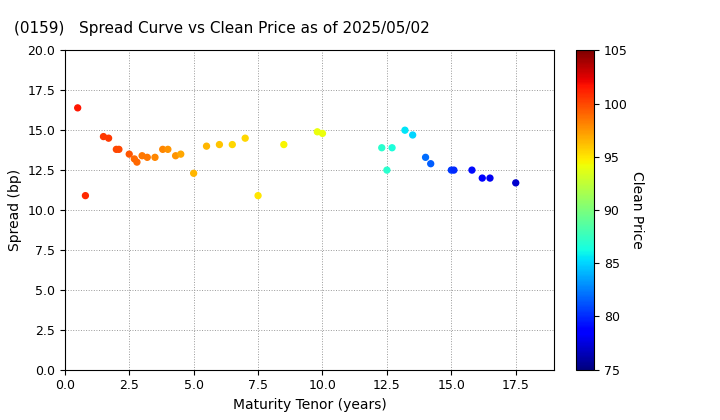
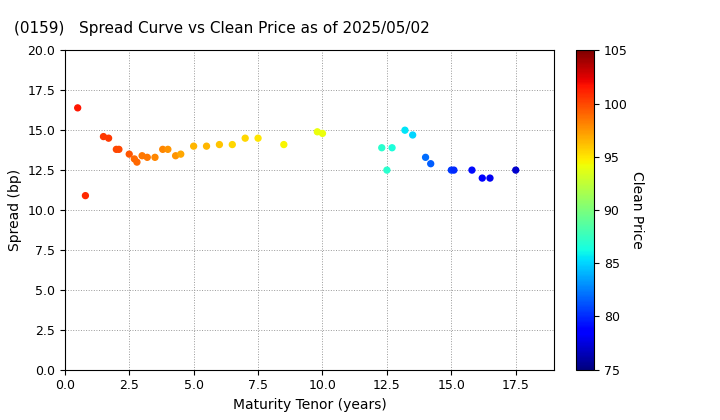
5.0: 12.3 -> 14.0
7.5: 10.9 -> 14.5
17.5: 11.7 -> 12.5
